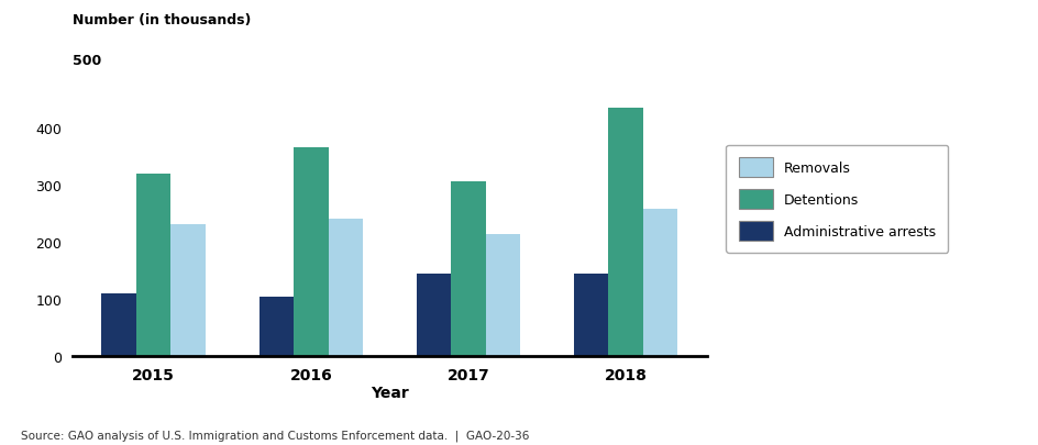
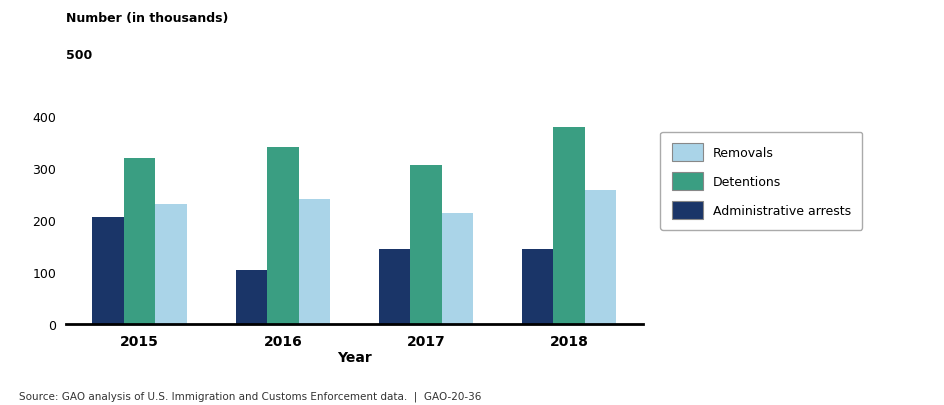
Administrative arrests/2015: 110 -> 206
Detentions/2016: 365 -> 340
Detentions/2018: 435 -> 378
